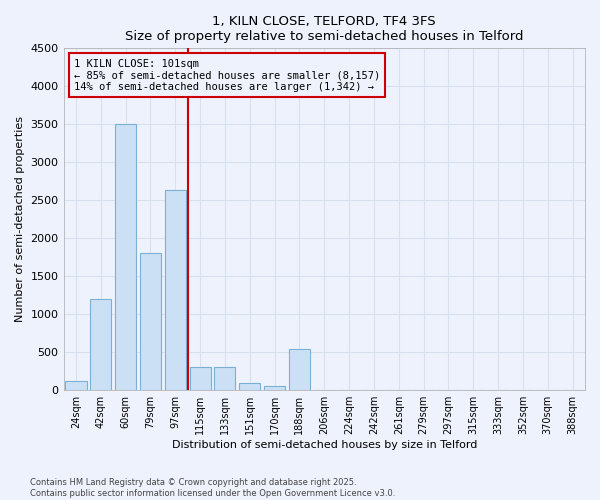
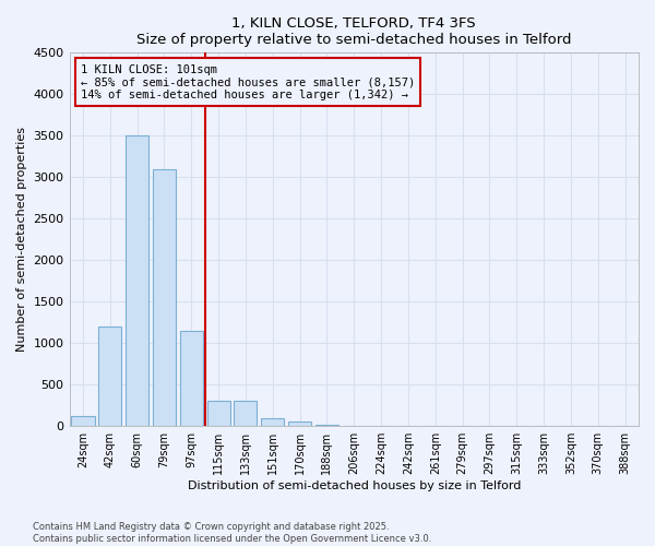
79sqm: 1800 -> 3100
97sqm: 2640 -> 1150
188sqm: 540 -> 10
